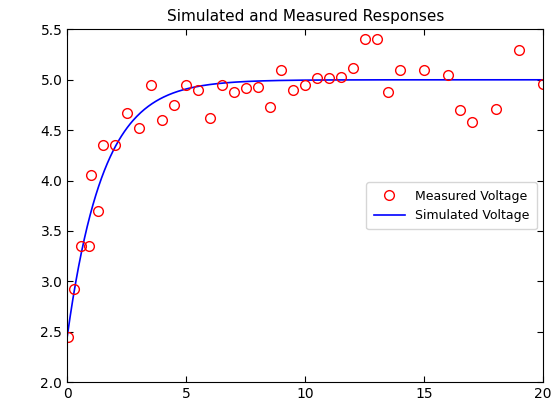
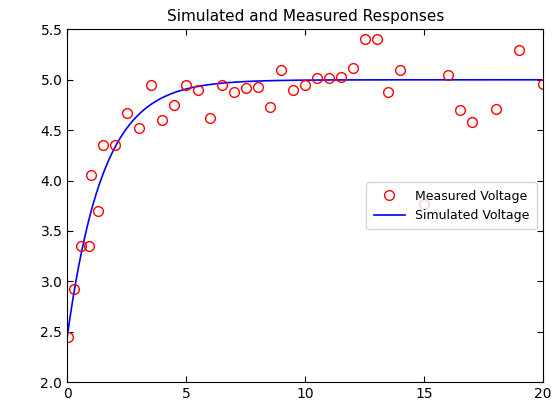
Measured Voltage/15: 5.10 -> 3.77
